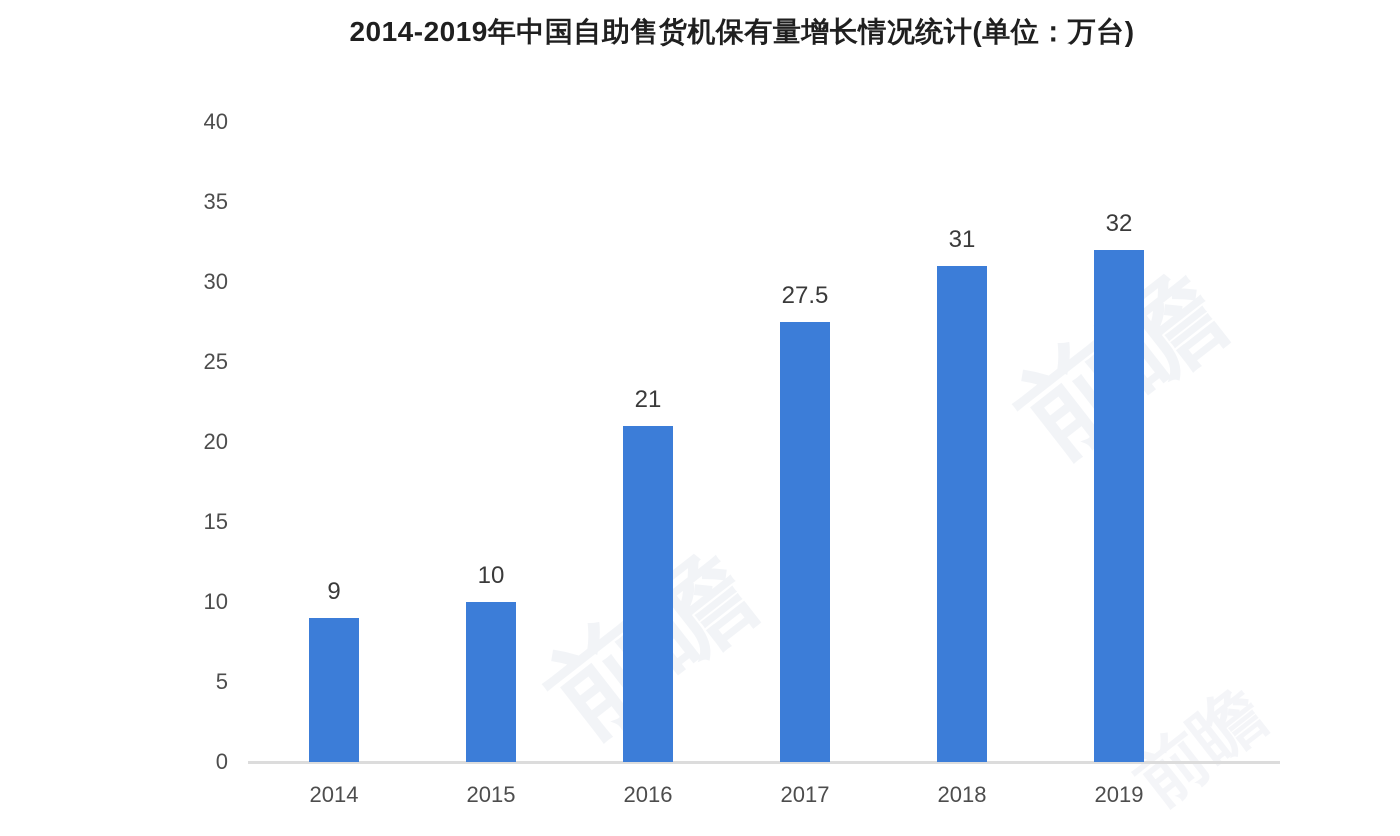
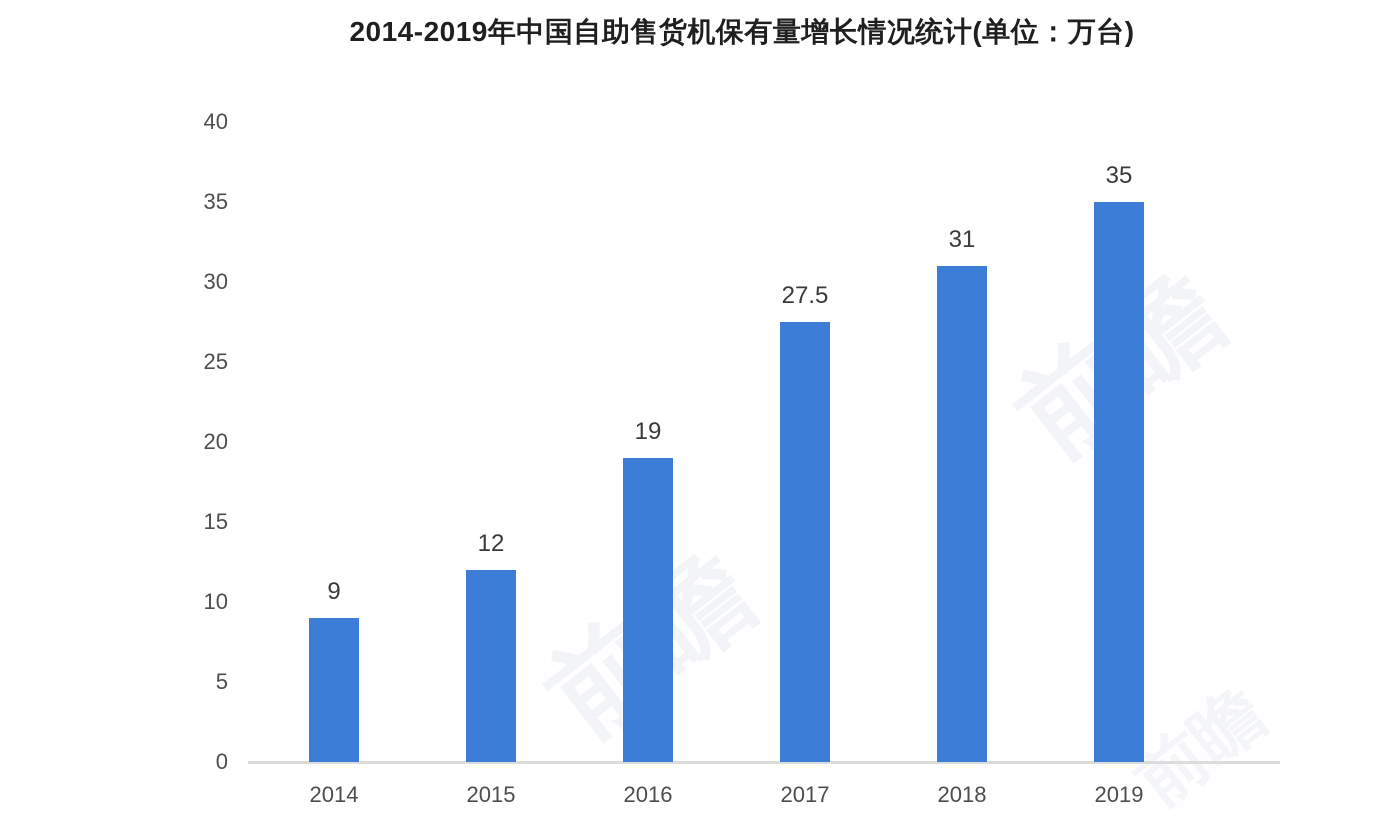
2015: 10 -> 12
2016: 21 -> 19
2019: 32 -> 35
